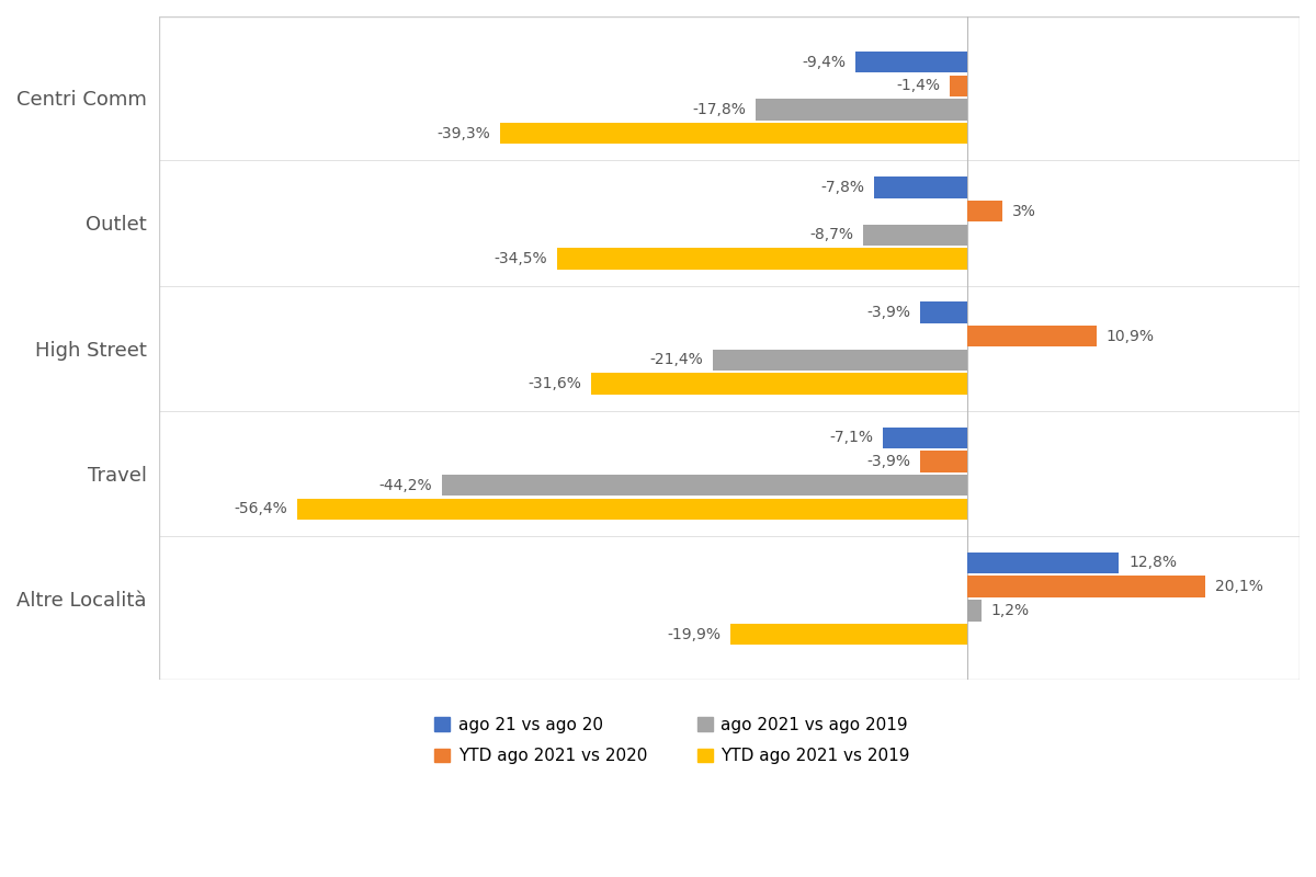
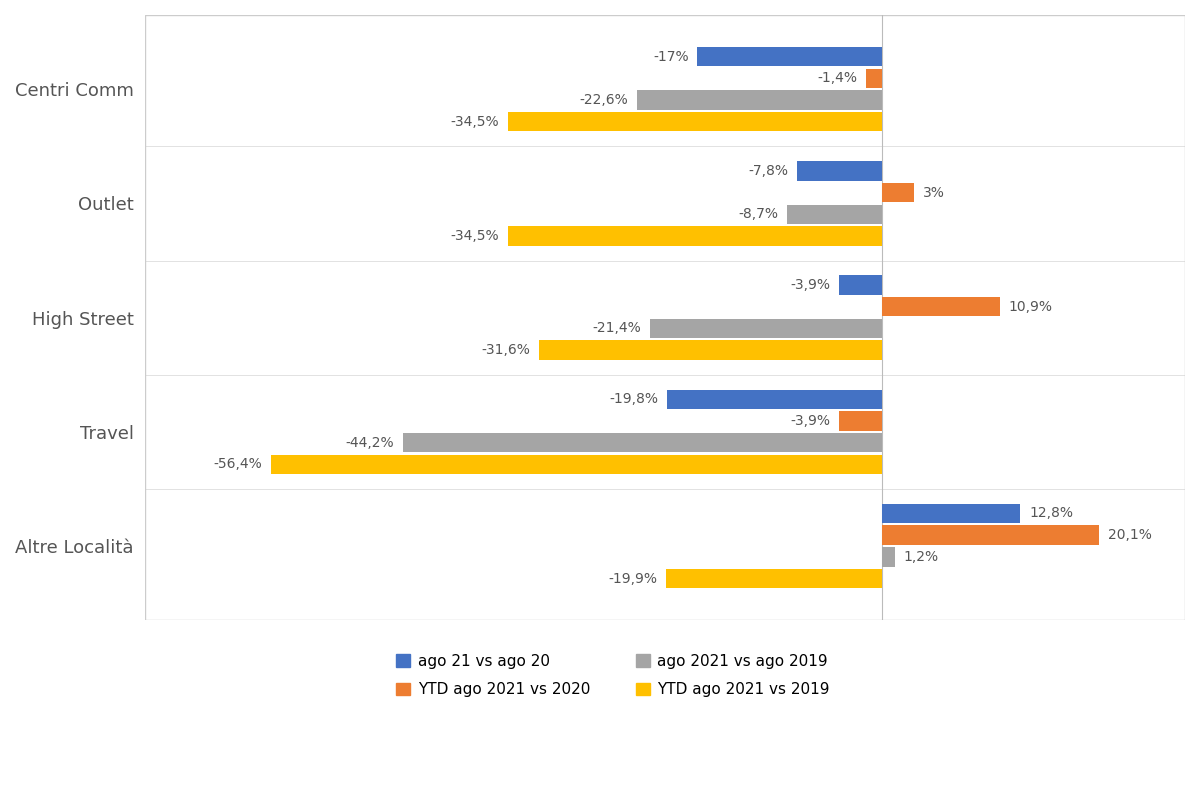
ago 21 vs ago 20/Centri Comm: -9,4% -> -17%
ago 2021 vs ago 2019/Centri Comm: -17,8% -> -22,6%
YTD ago 2021 vs 2019/Centri Comm: -39,3% -> -34,5%
ago 21 vs ago 20/Travel: -7,1% -> -19,8%
